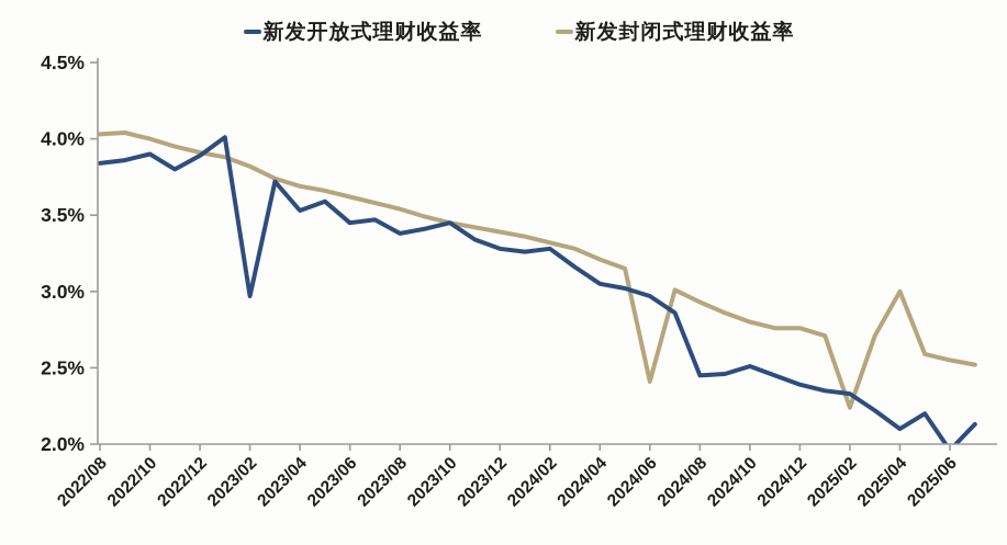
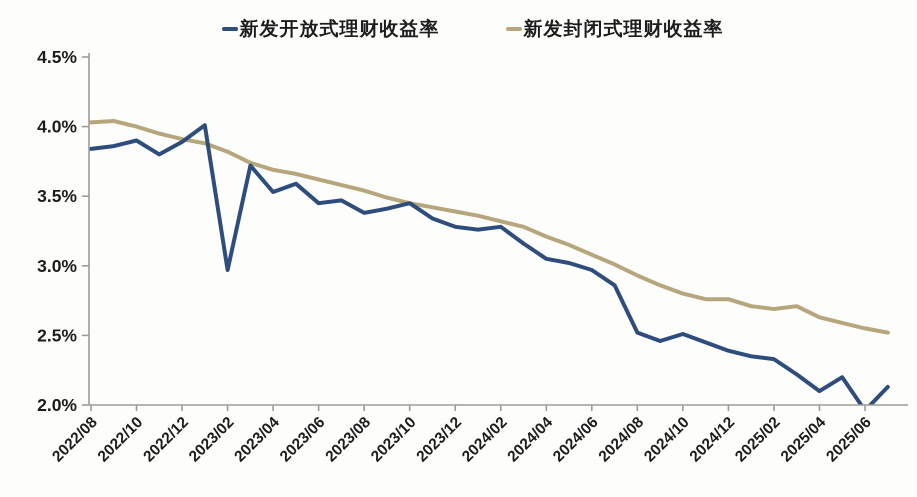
新发封闭式理财收益率/2024/06: 2.41% -> 3.08%
新发开放式理财收益率/2024/08: 2.45% -> 2.52%
新发封闭式理财收益率/2025/02: 2.24% -> 2.69%
新发封闭式理财收益率/2025/04: 3.00% -> 2.63%
